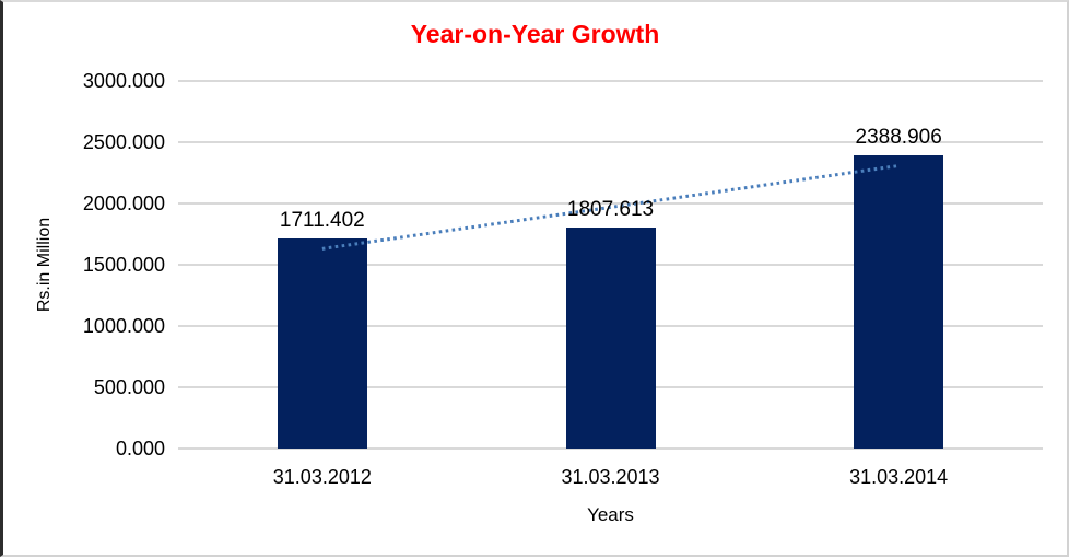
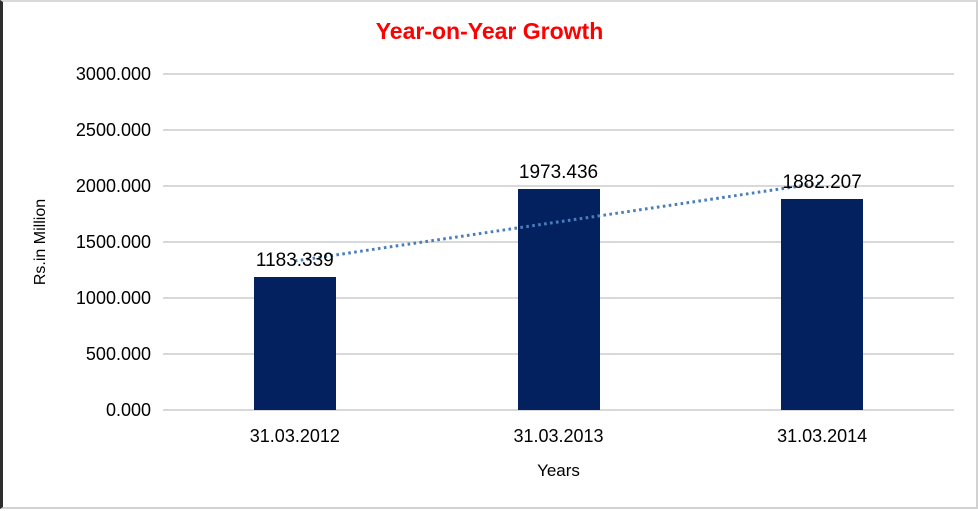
31.03.2012: 1711.402 -> 1183.339
31.03.2013: 1807.613 -> 1973.436
31.03.2014: 2388.906 -> 1882.207
